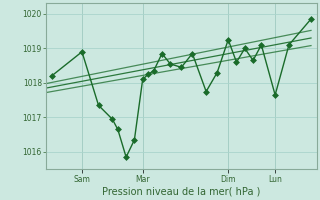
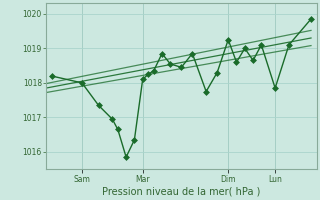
Sam: 1018.90 -> 1018.00
Lun: 1017.65 -> 1017.85
